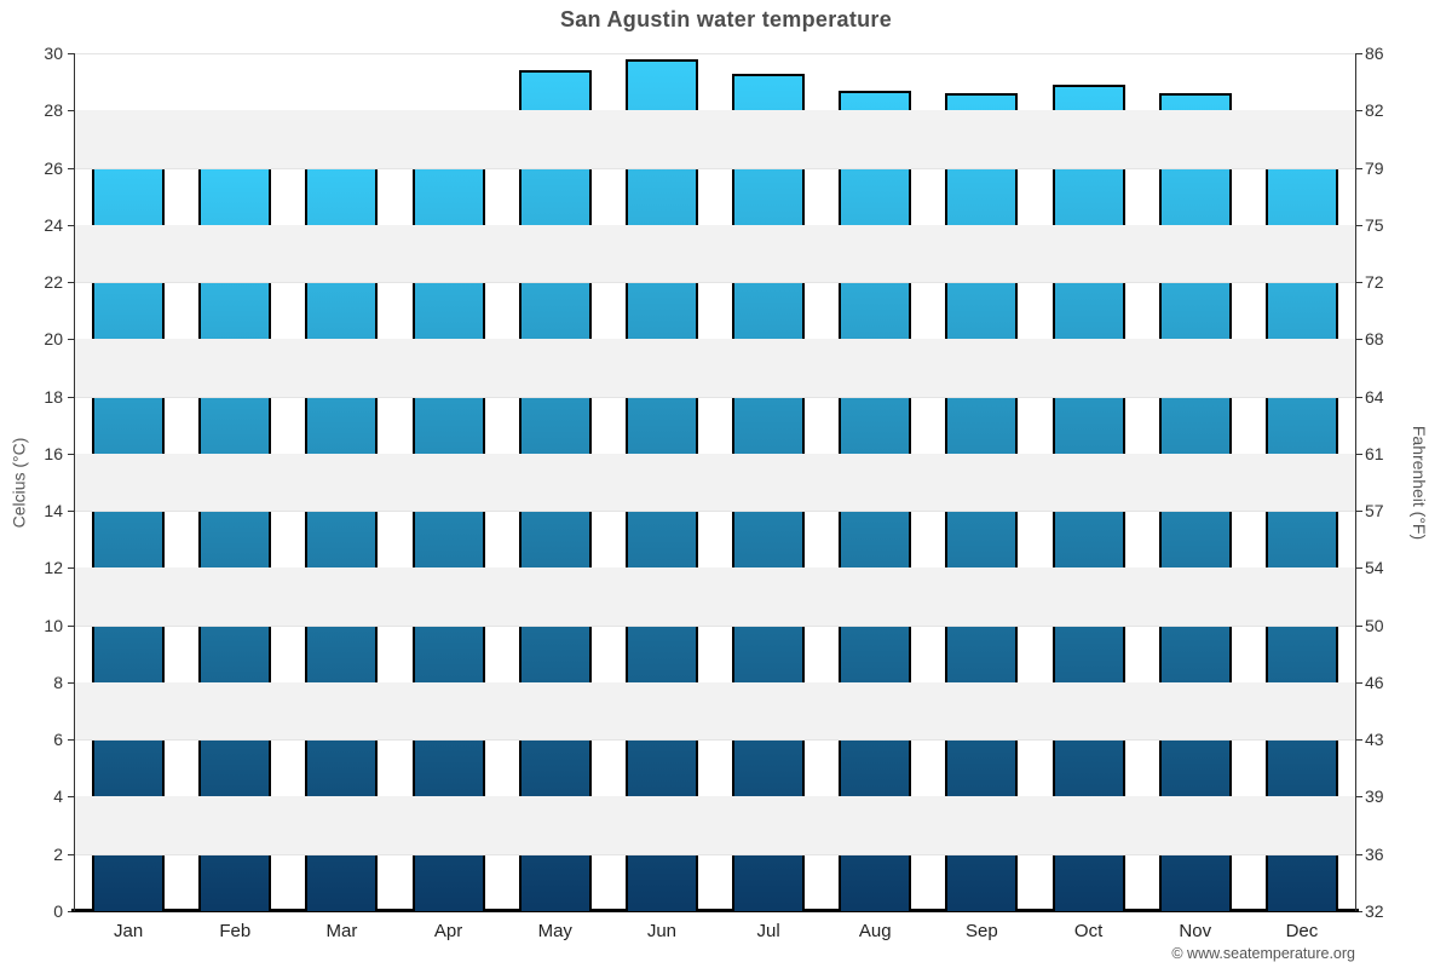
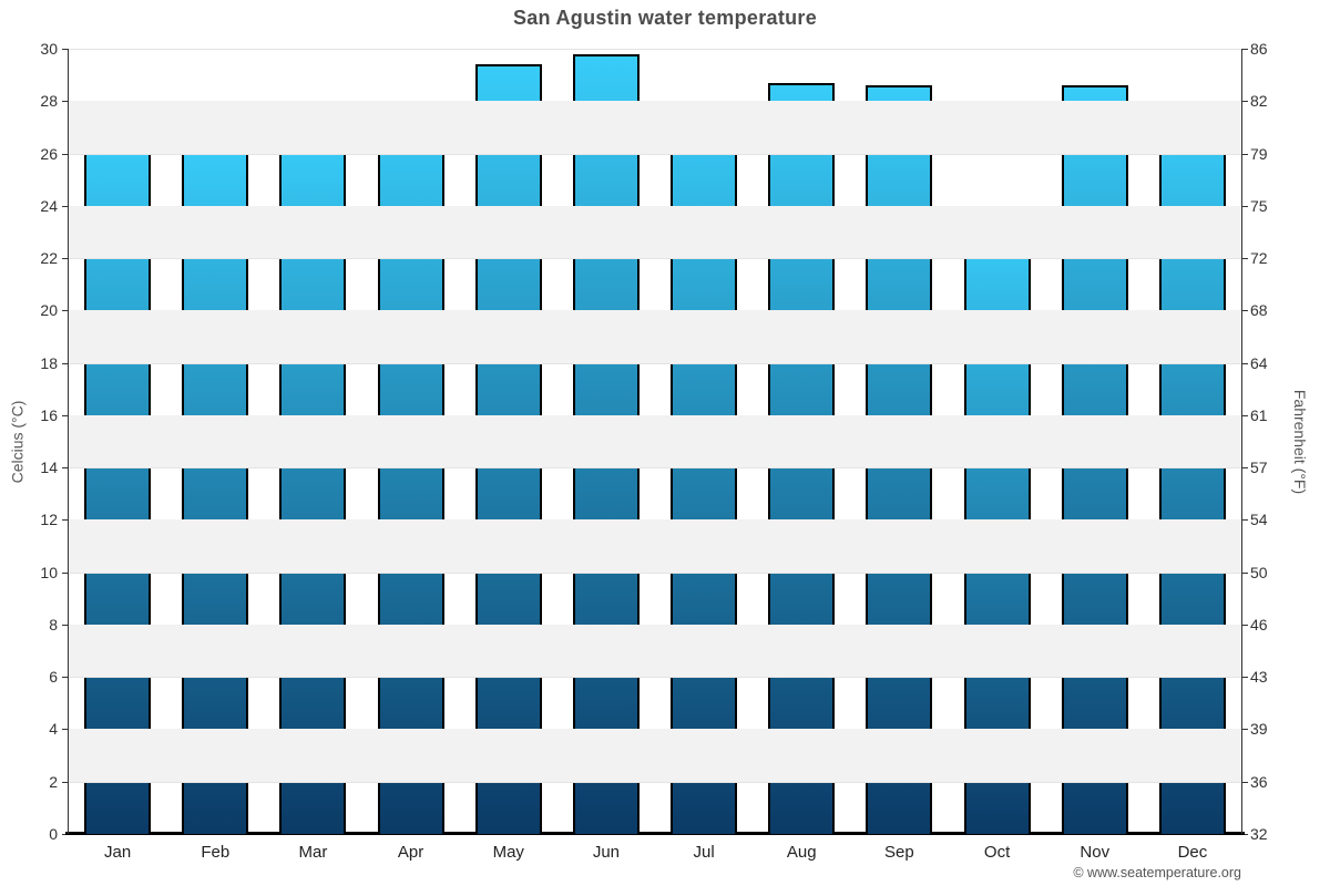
Jul: 29.3 -> 28.0
Oct: 28.9 -> 23.3
